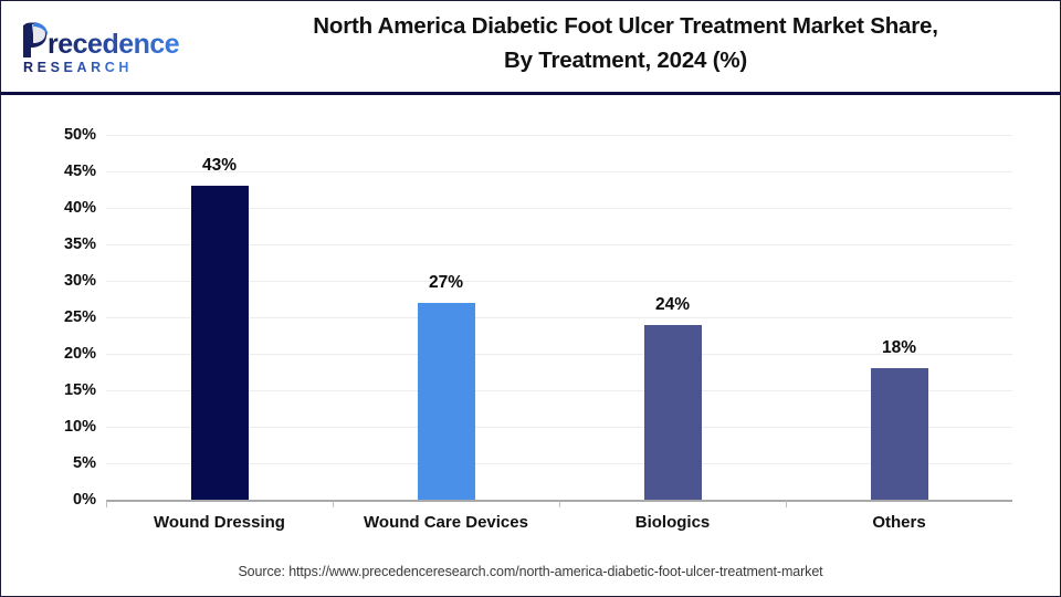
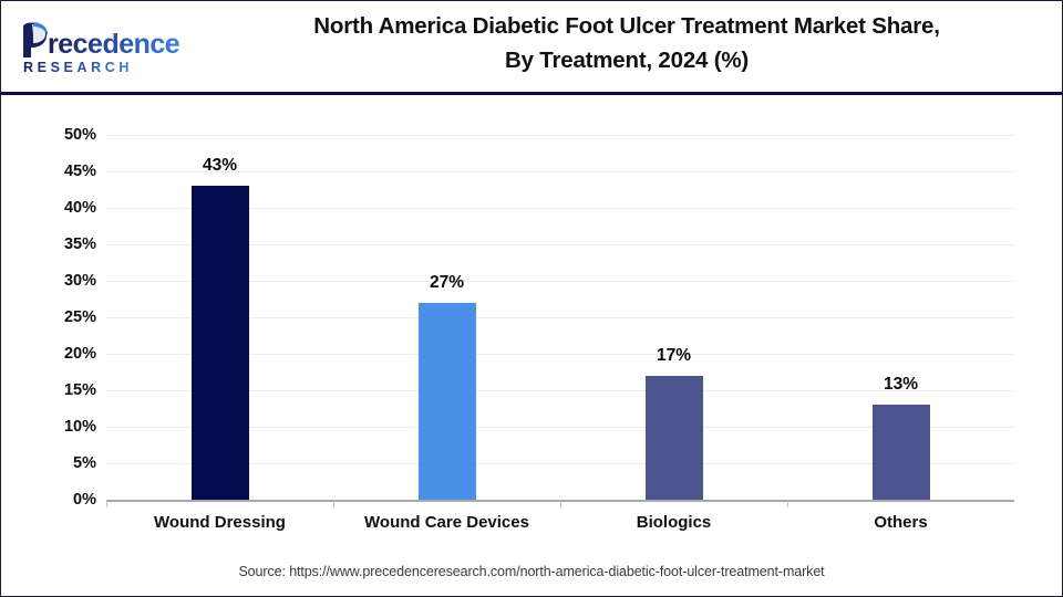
Biologics: 24% -> 17%
Others: 18% -> 13%
